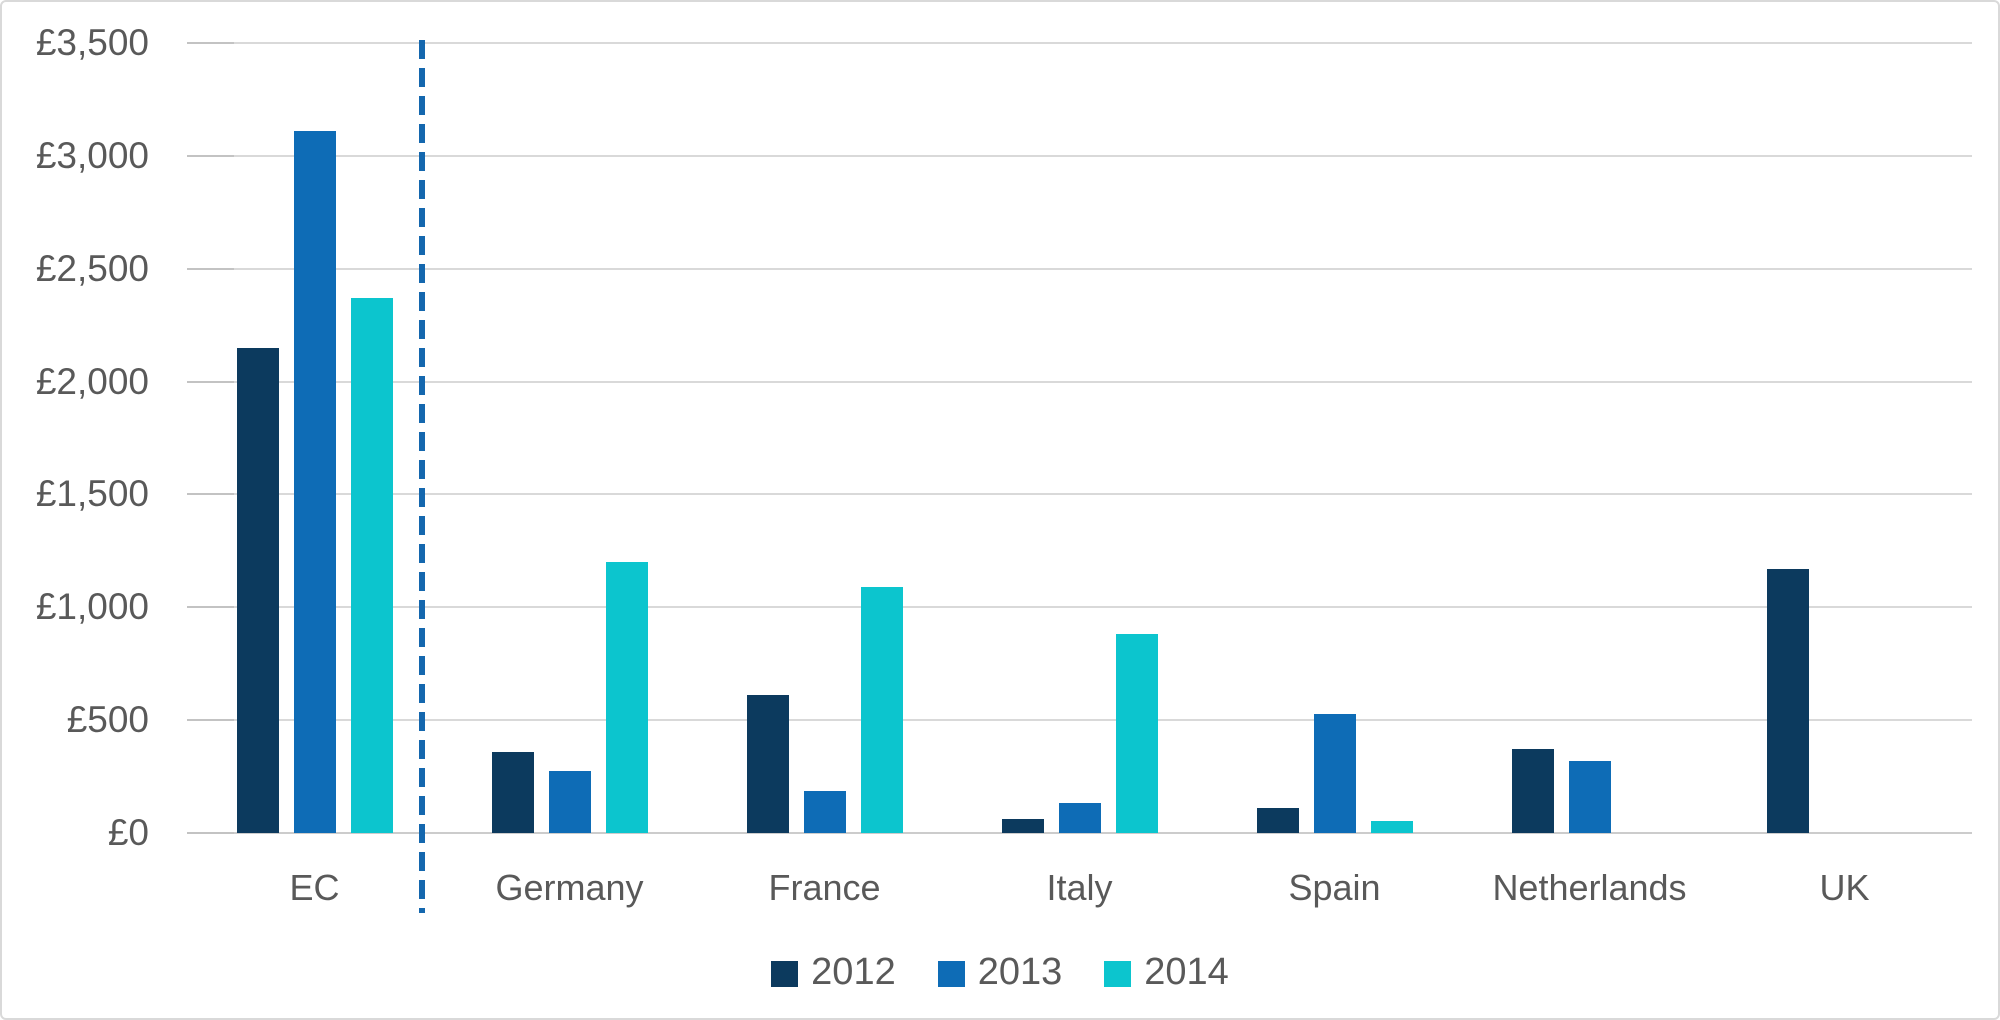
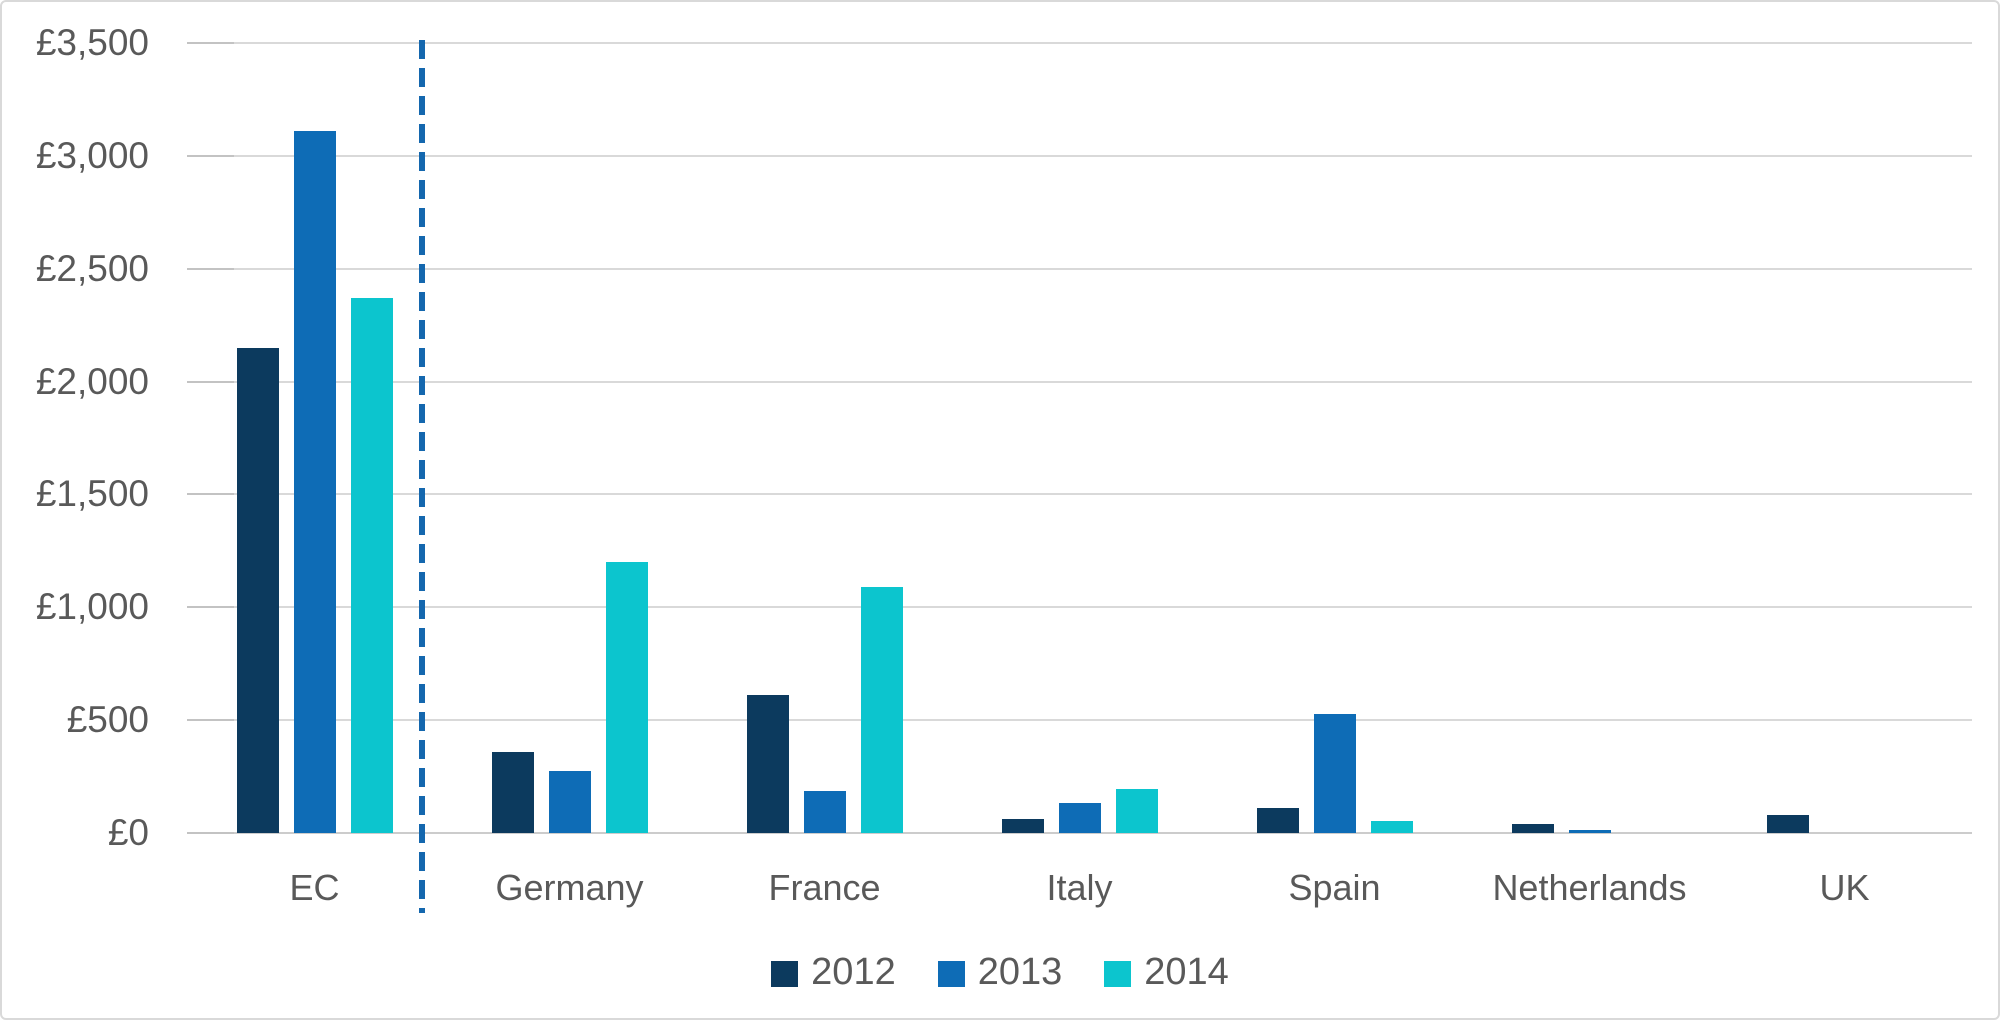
2014/Italy: £880 -> £200
2012/Netherlands: £370 -> £40
2013/Netherlands: £320 -> £20
2012/UK: £1170 -> £80
